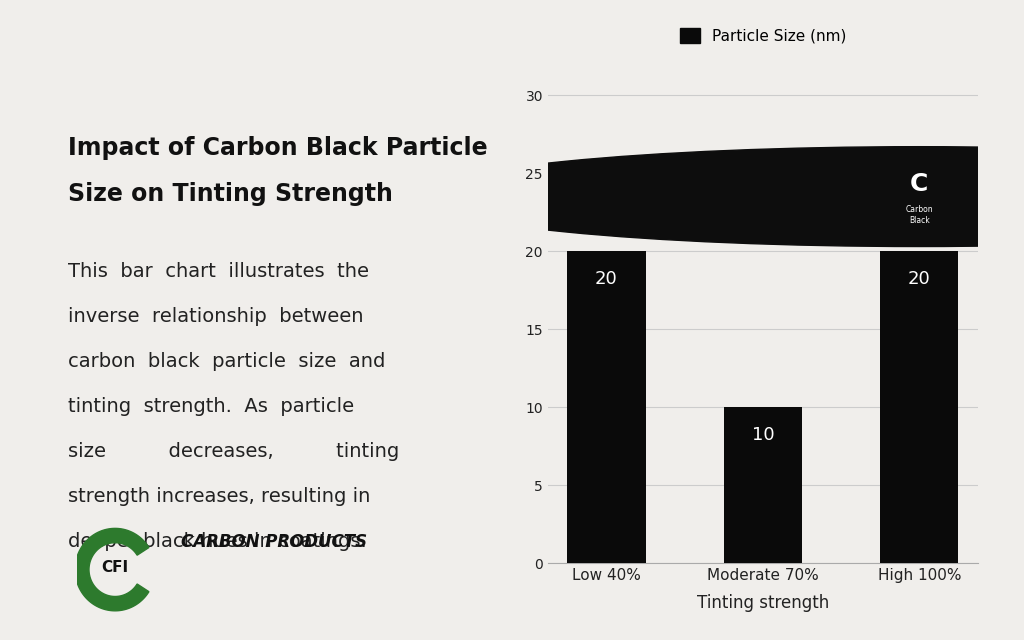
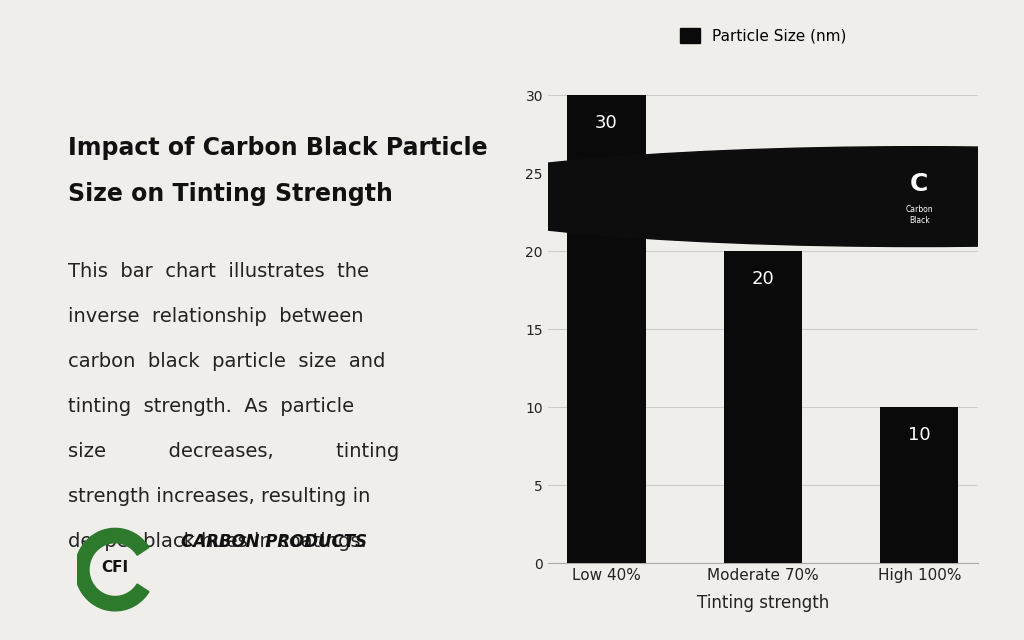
Low 40%: 20 -> 30
Moderate 70%: 10 -> 20
High 100%: 20 -> 10
